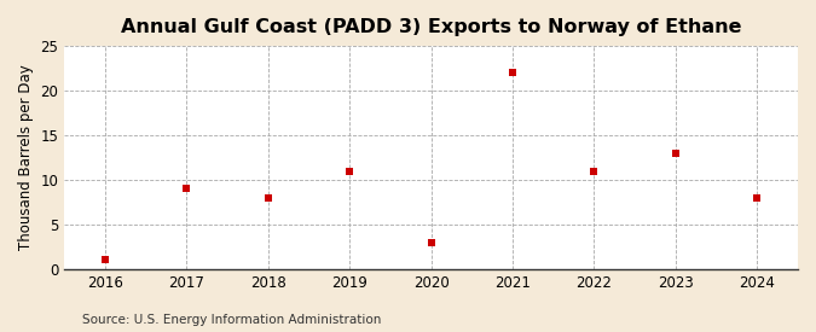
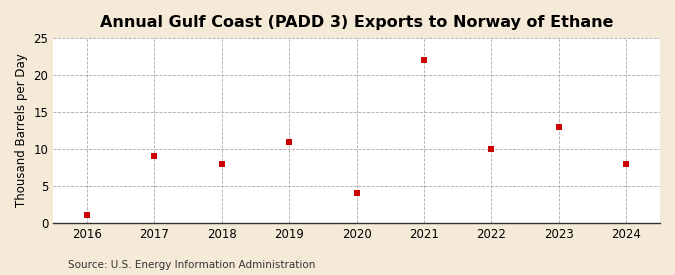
2020: 3 -> 4
2022: 11 -> 10
